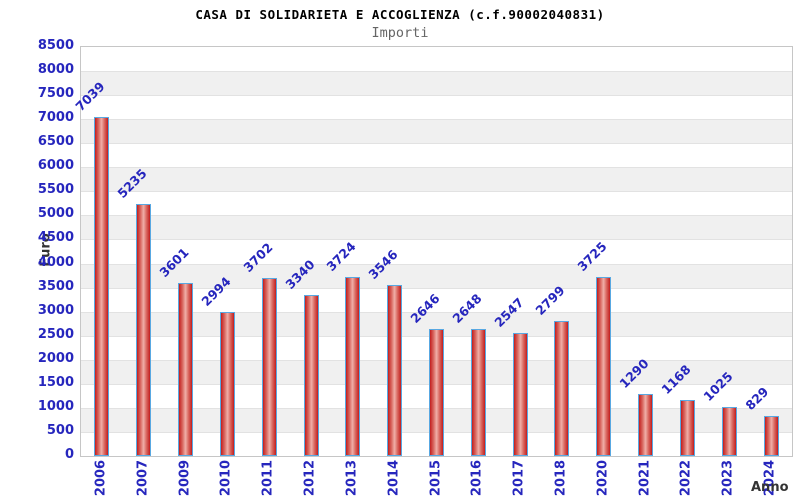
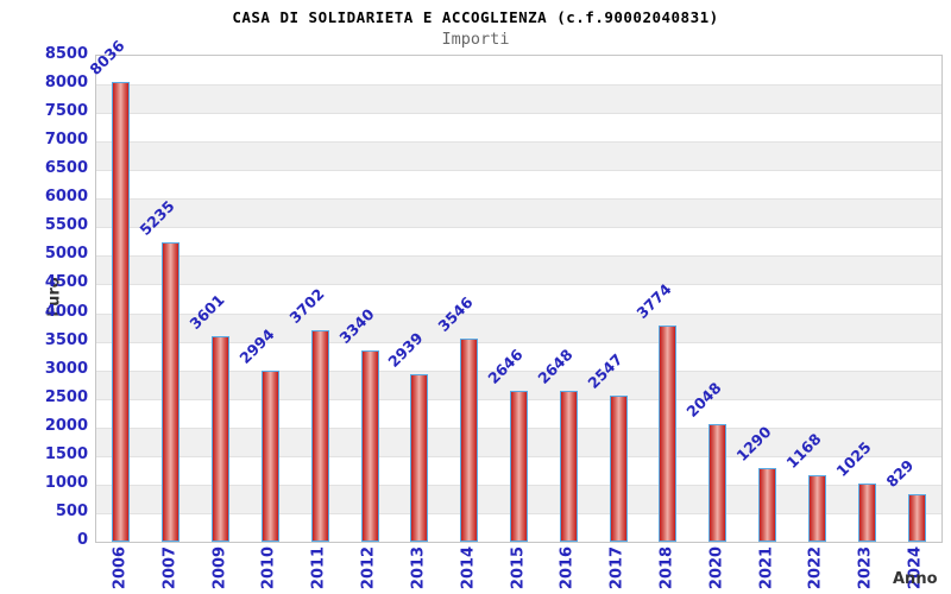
2006: 7039 -> 8036
2013: 3724 -> 2939
2018: 2799 -> 3774
2020: 3725 -> 2048
